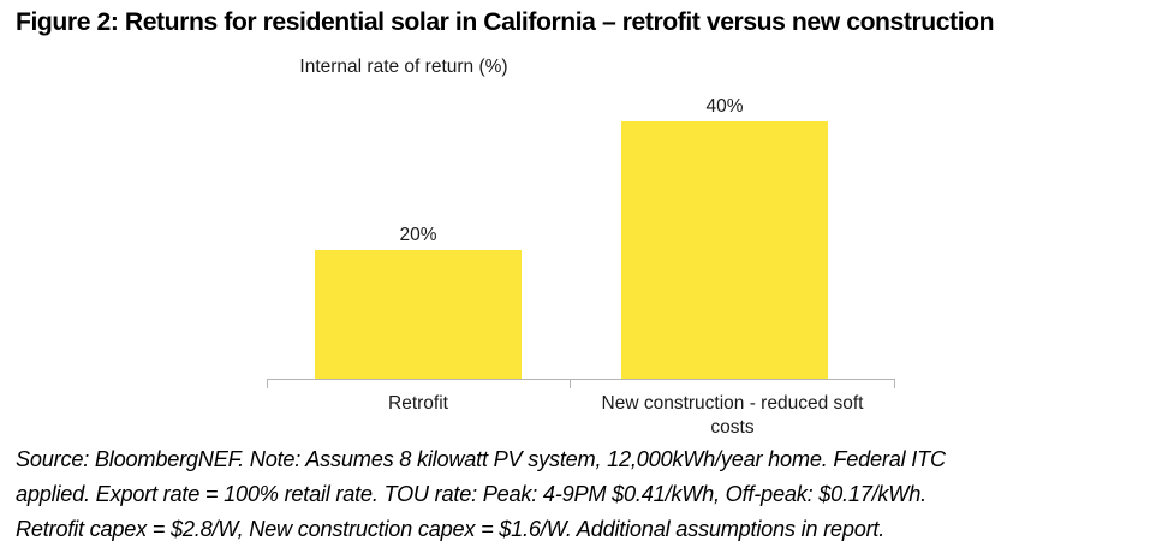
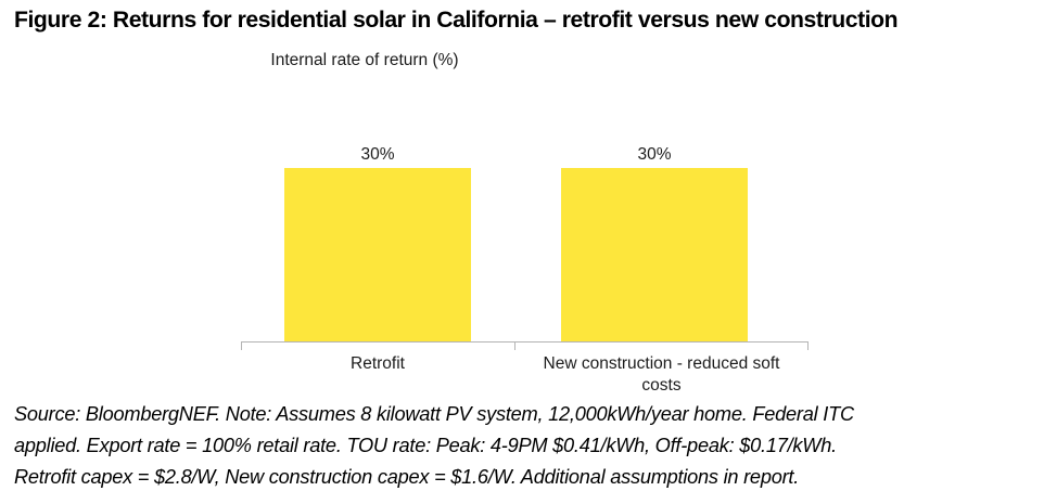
Retrofit: 20% -> 30%
New construction - reduced soft costs: 40% -> 30%
